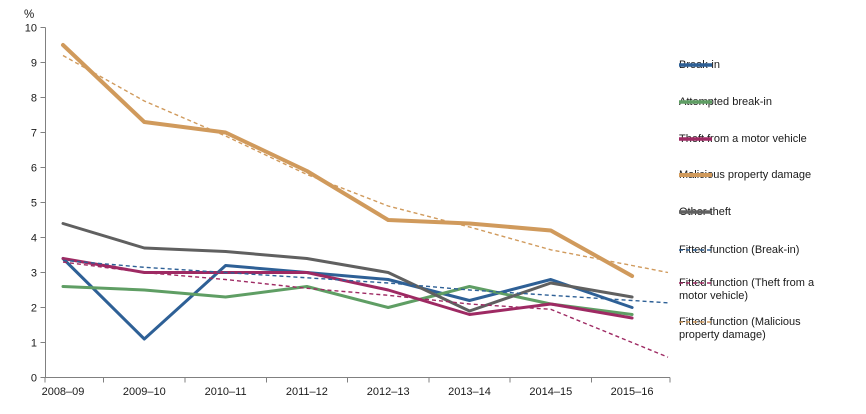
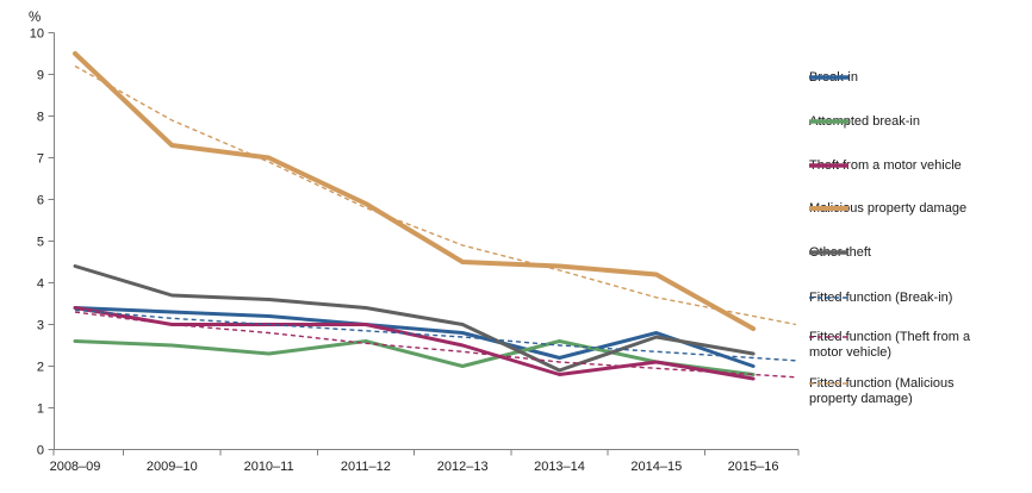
Break-in/2009–10: 1.1 -> 3.3
Fitted function (Theft from a motor vehicle)/2015–16: 1.0 -> 1.8
